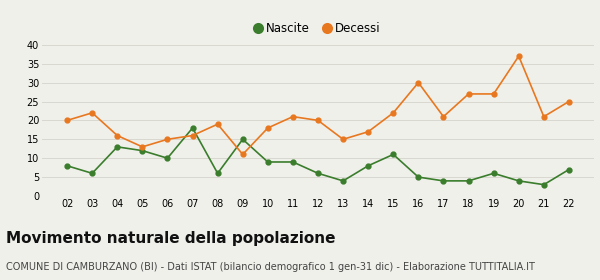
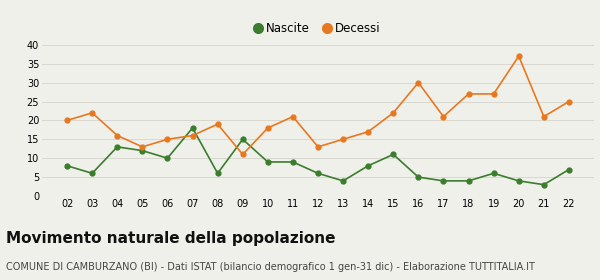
Decessi/12: 20 -> 13
